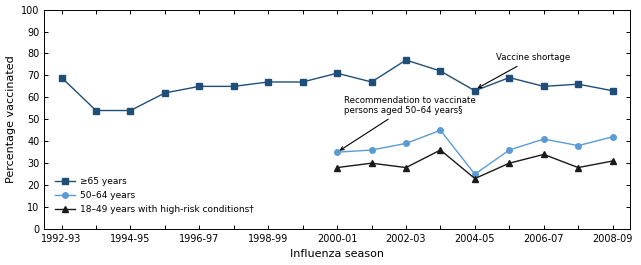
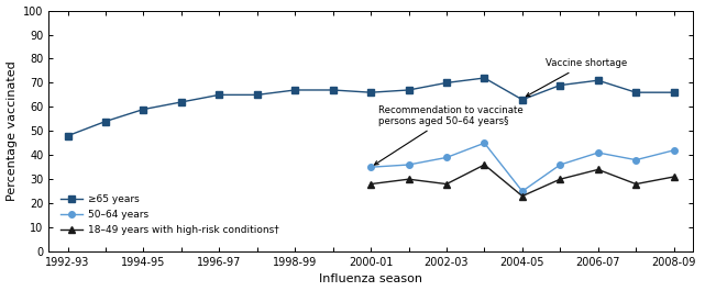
≥65 years/1992-93: 69 -> 48
≥65 years/1994-95: 54 -> 59
≥65 years/2000-01: 71 -> 66
≥65 years/2002-03: 77 -> 70
≥65 years/2006-07: 65 -> 71
≥65 years/2008-09: 63 -> 66
